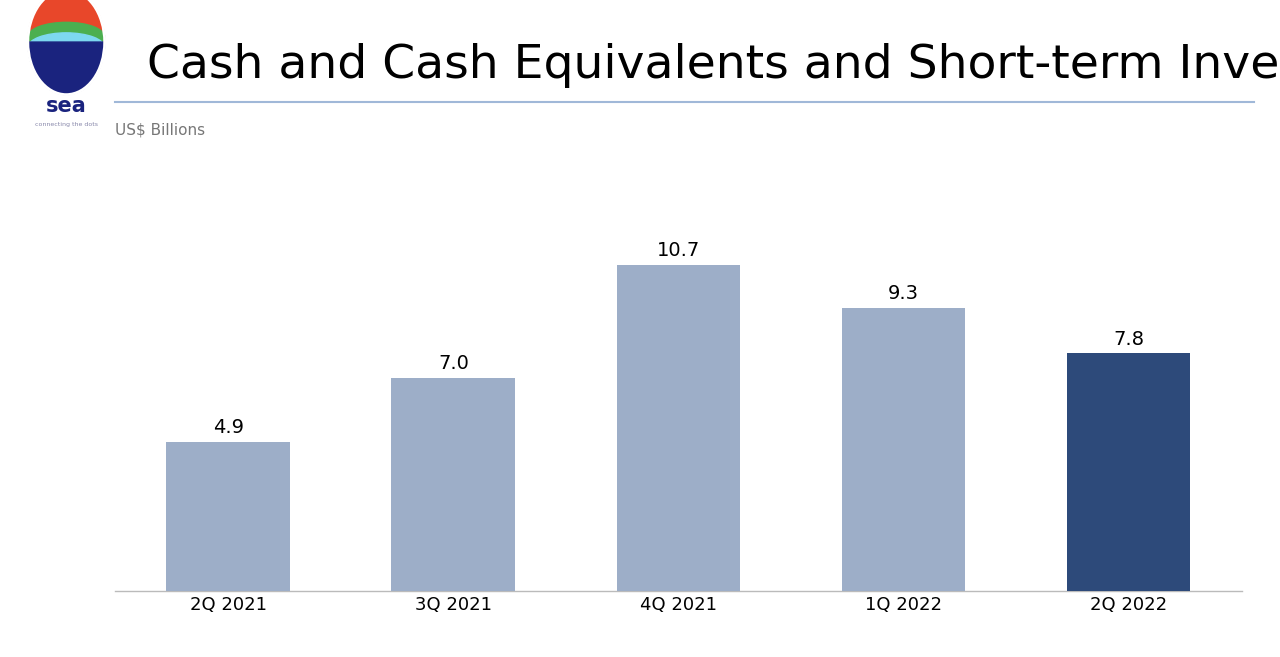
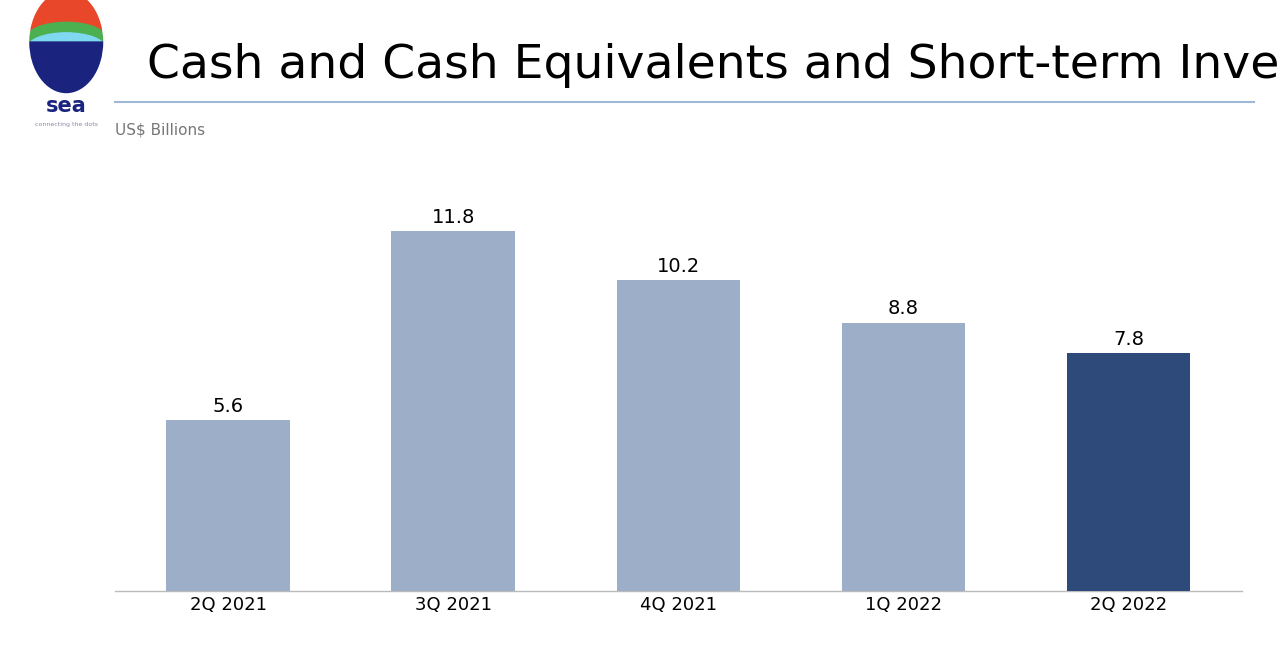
2Q 2021: 4.9 -> 5.6
3Q 2021: 7.0 -> 11.8
4Q 2021: 10.7 -> 10.2
1Q 2022: 9.3 -> 8.8
